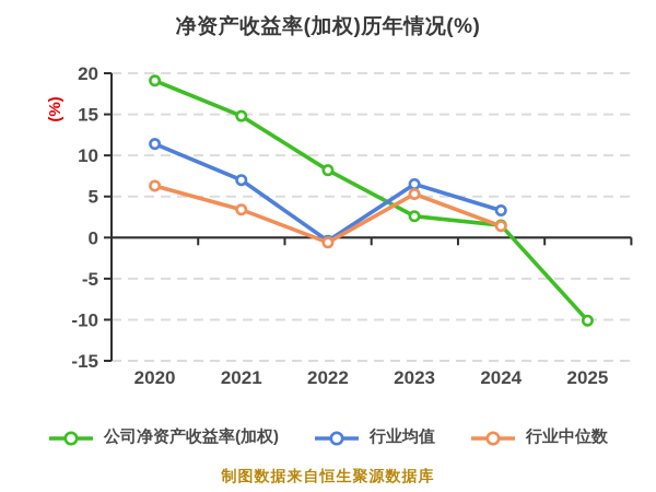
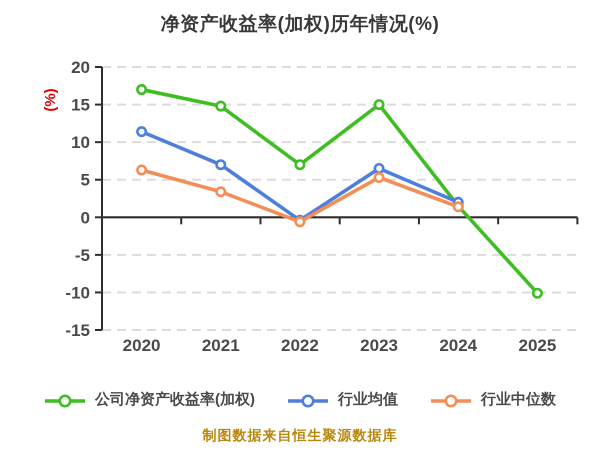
公司净资产收益率(加权)/2020: 19 -> 17
公司净资产收益率(加权)/2022: 8 -> 7
公司净资产收益率(加权)/2023: 3 -> 15
行业均值/2024: 3 -> 2
